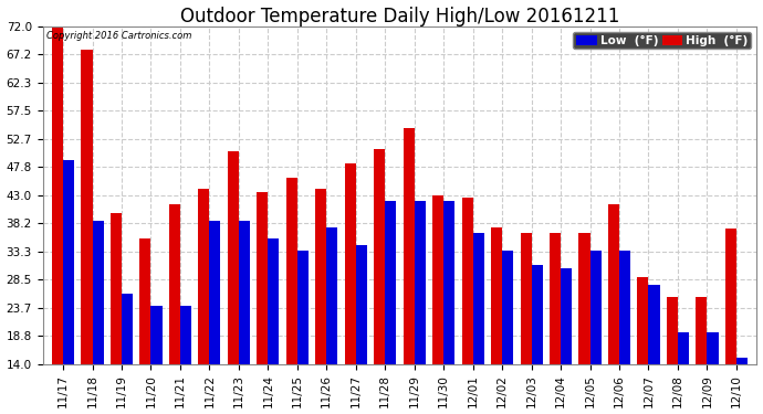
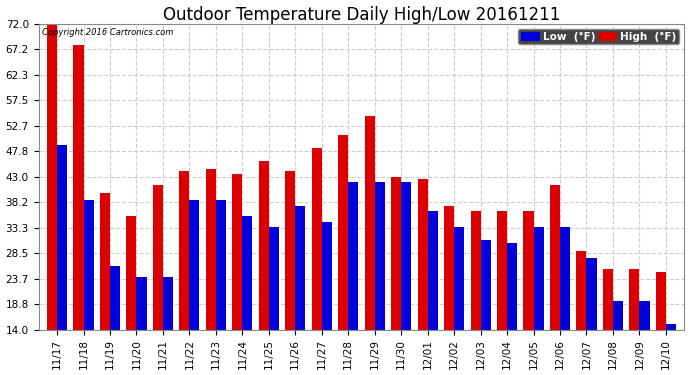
High (°F)/11/23: 50.6 -> 44.5
High (°F)/12/10: 37.2 -> 25.0
